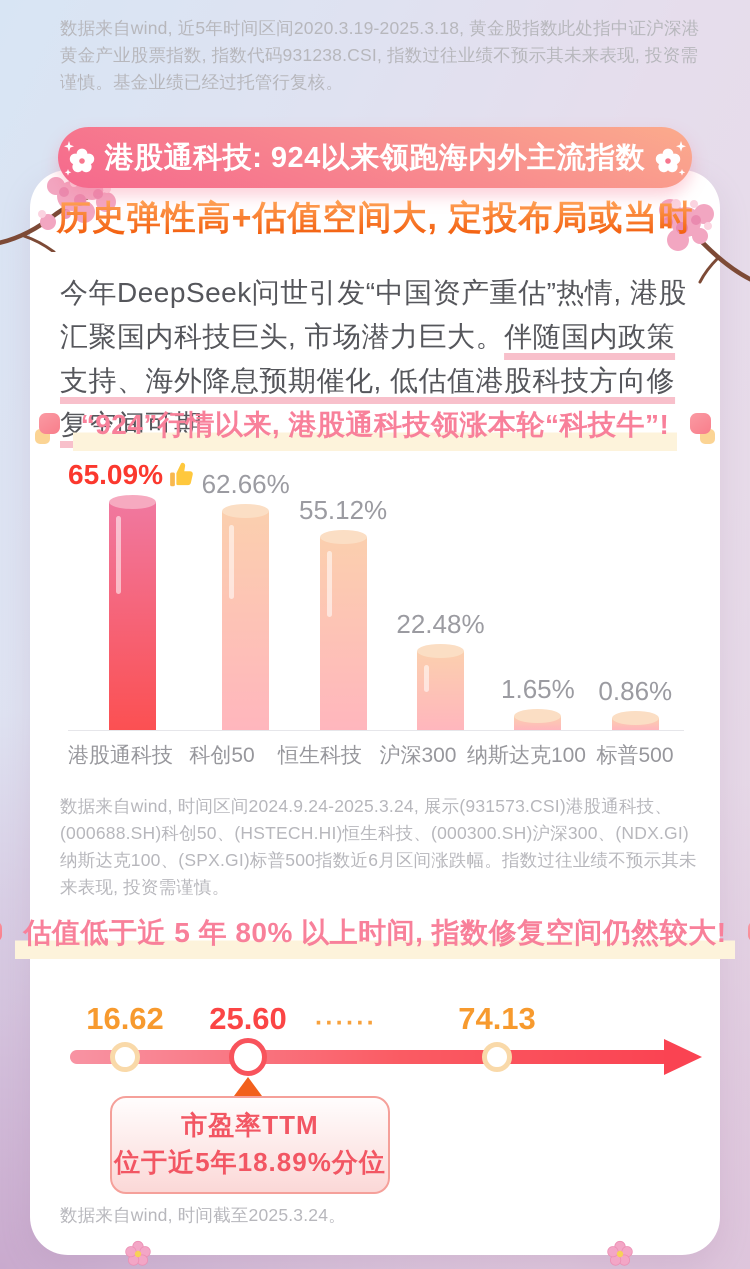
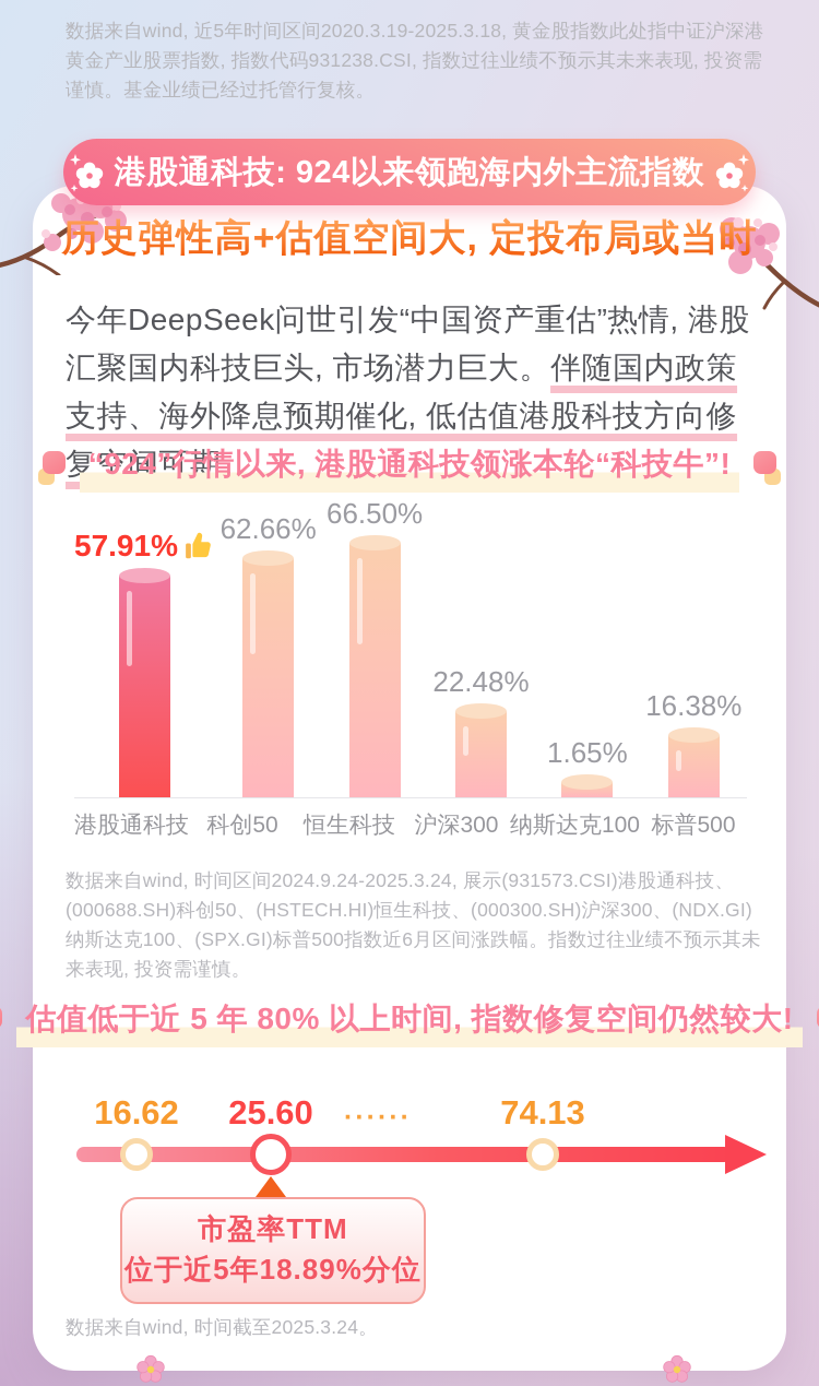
“924”行情以来, 港股通科技领涨本轮“科技牛”!/港股通科技: 65.09% -> 57.91%
“924”行情以来, 港股通科技领涨本轮“科技牛”!/恒生科技: 55.12% -> 66.50%
“924”行情以来, 港股通科技领涨本轮“科技牛”!/标普500: 0.86% -> 16.38%
